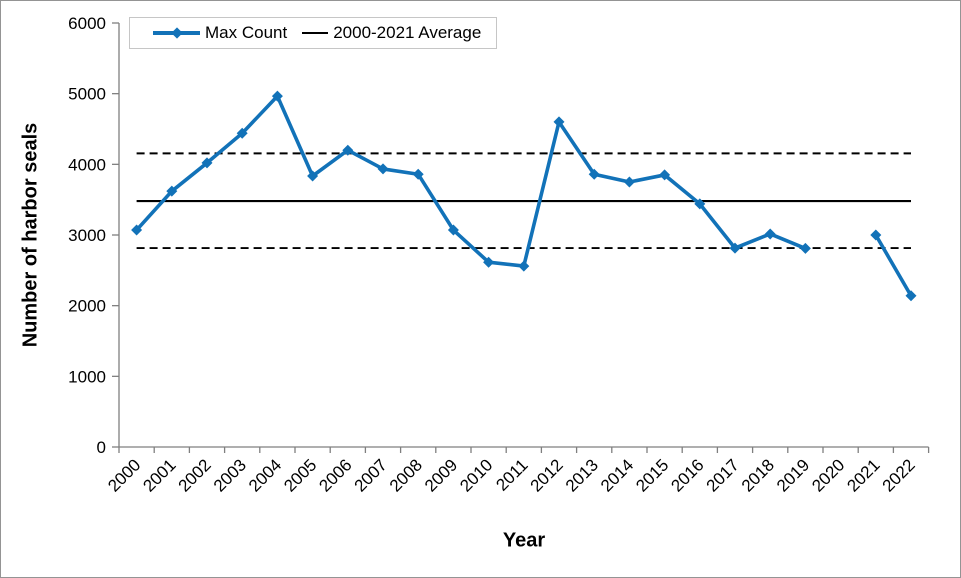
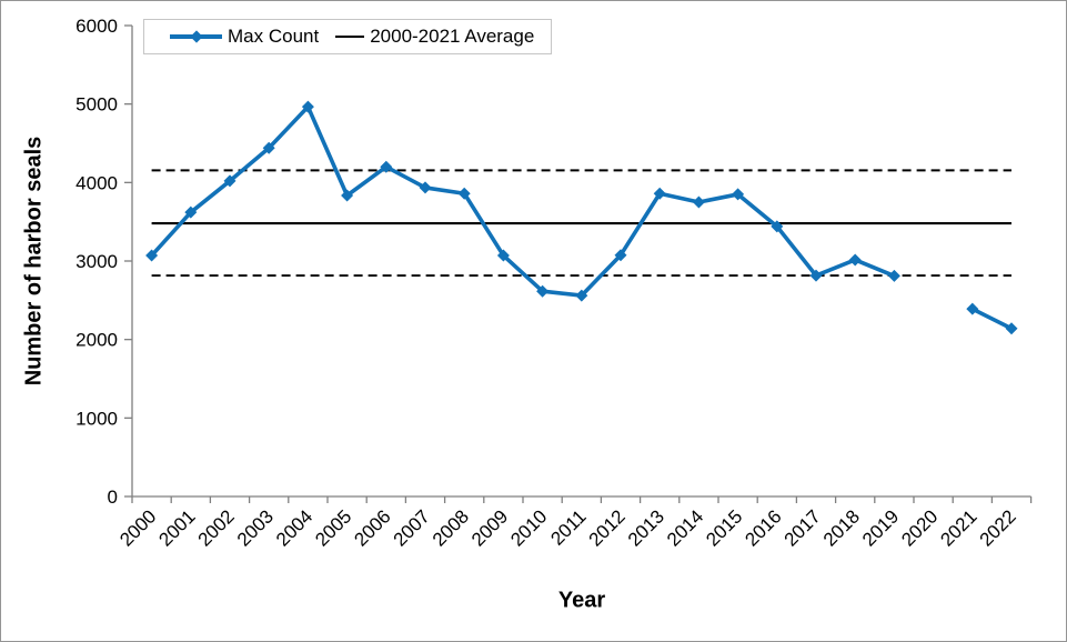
2012: 4600 -> 3100
2021: 3000 -> 2400
